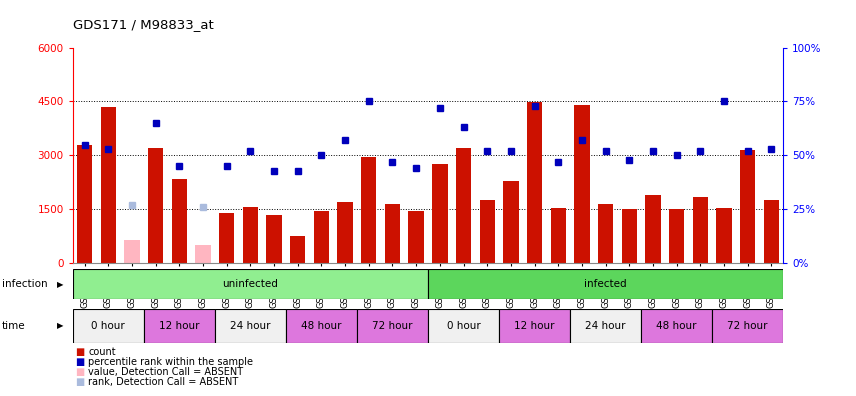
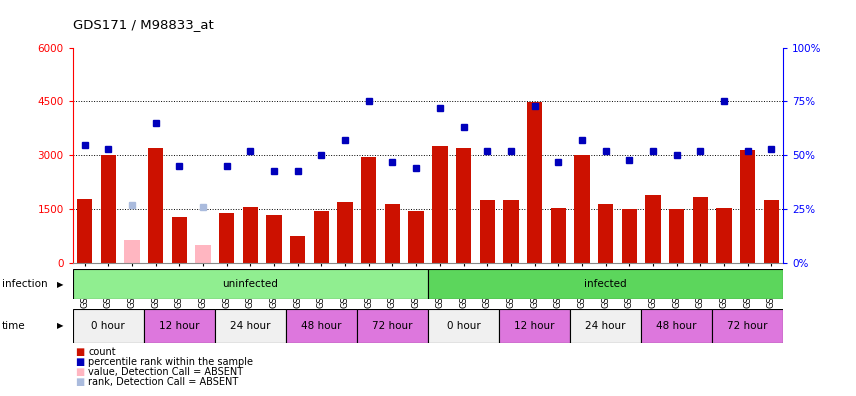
GSM2591: 3300 -> 1800
GSM2607: 4350 -> 3000
GSM2609: 2350 -> 1300
GSM2595: 2750 -> 3250
GSM2599: 2300 -> 1750
GSM2602: 4400 -> 3000
